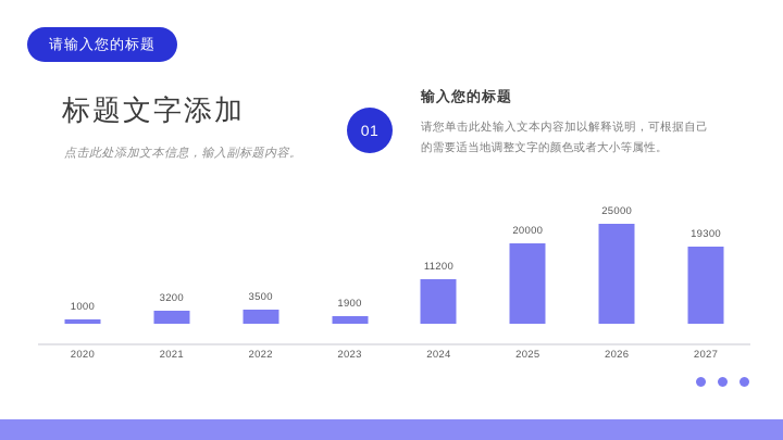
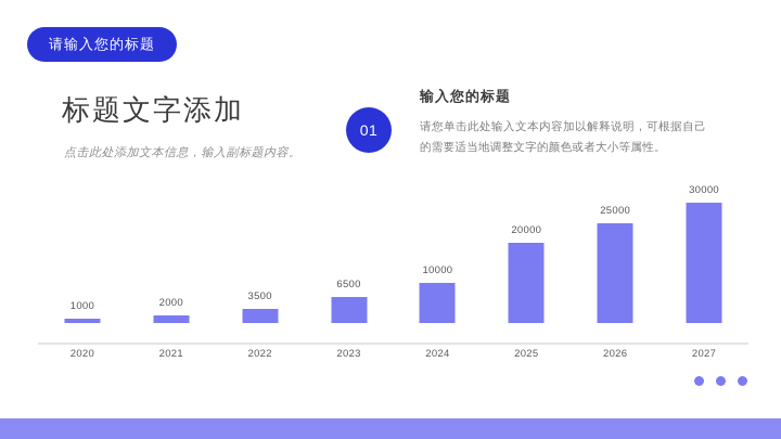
2021: 3200 -> 2000
2023: 1900 -> 6500
2024: 11200 -> 10000
2027: 19300 -> 30000
